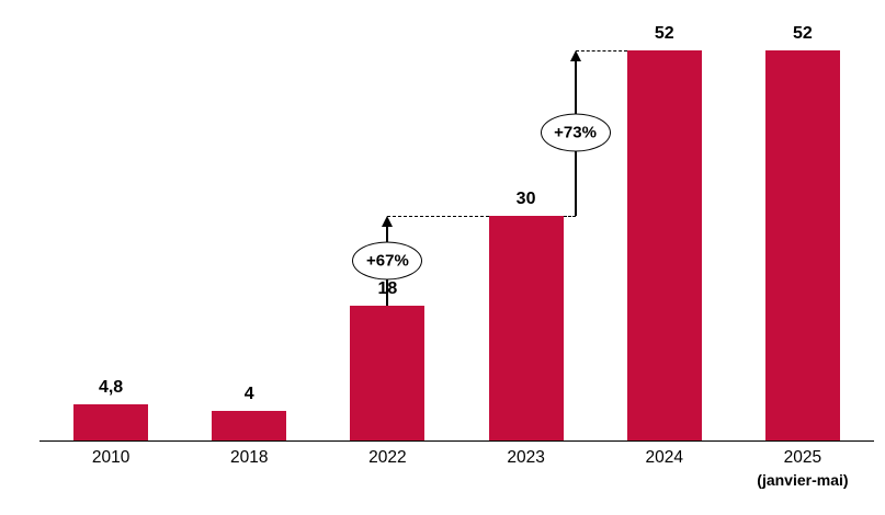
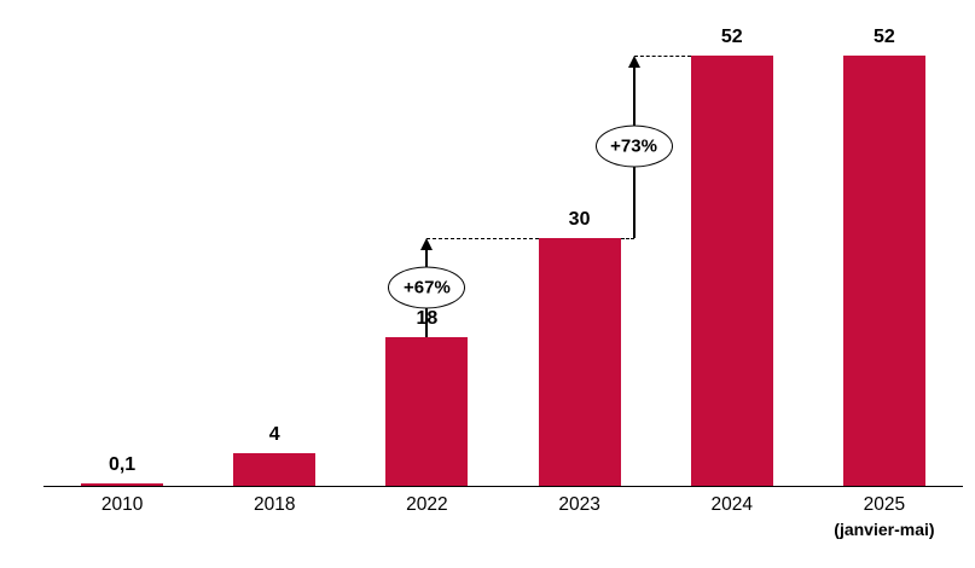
2010: 4,8 -> 0,1
